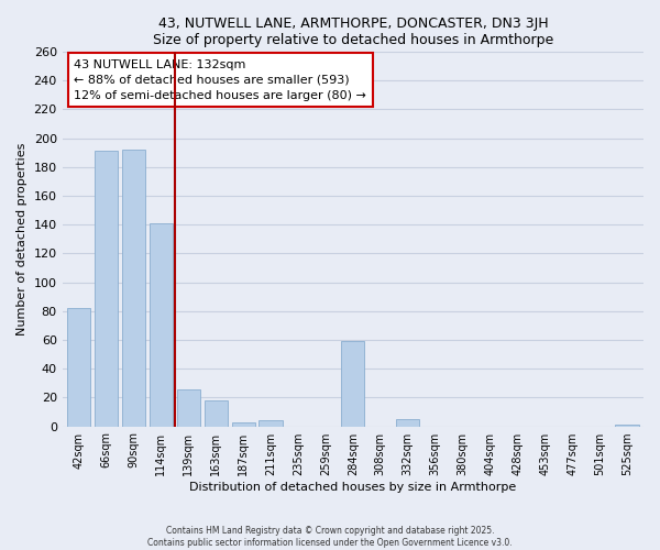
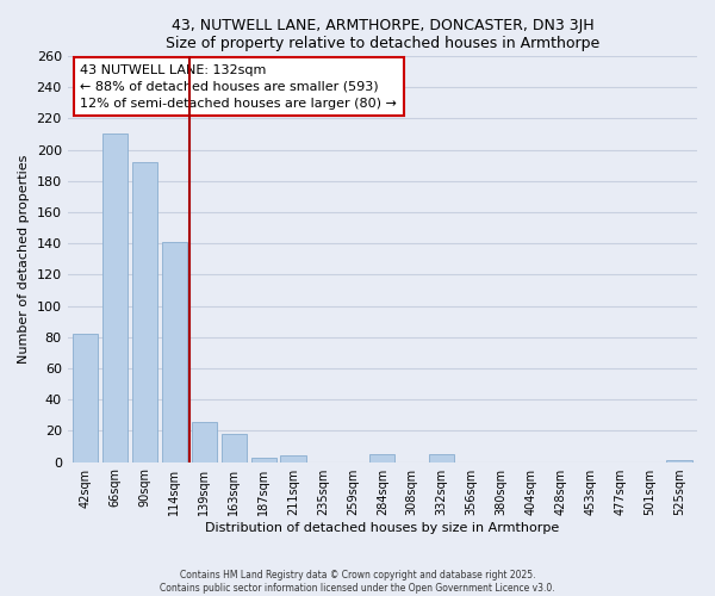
66sqm: 191 -> 210
284sqm: 59 -> 5
